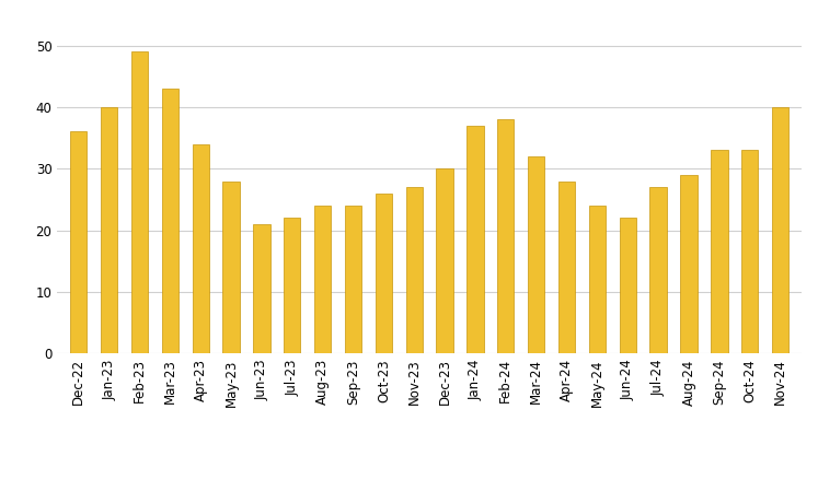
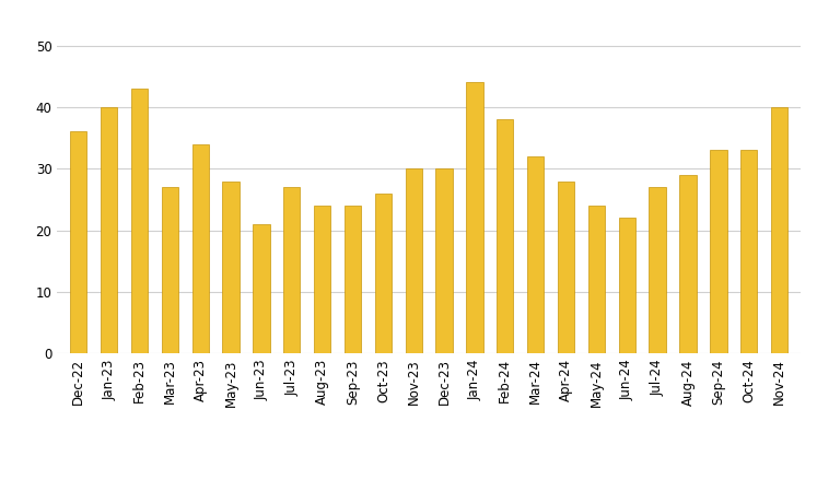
Feb-23: 49 -> 43
Mar-23: 43 -> 27
Jul-23: 22 -> 27
Nov-23: 27 -> 30
Jan-24: 37 -> 44
